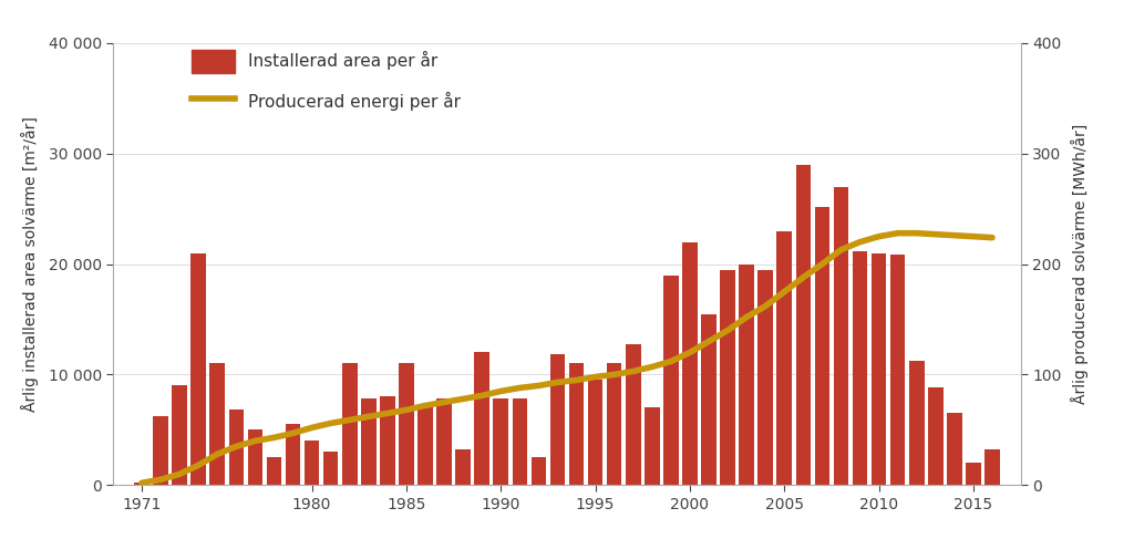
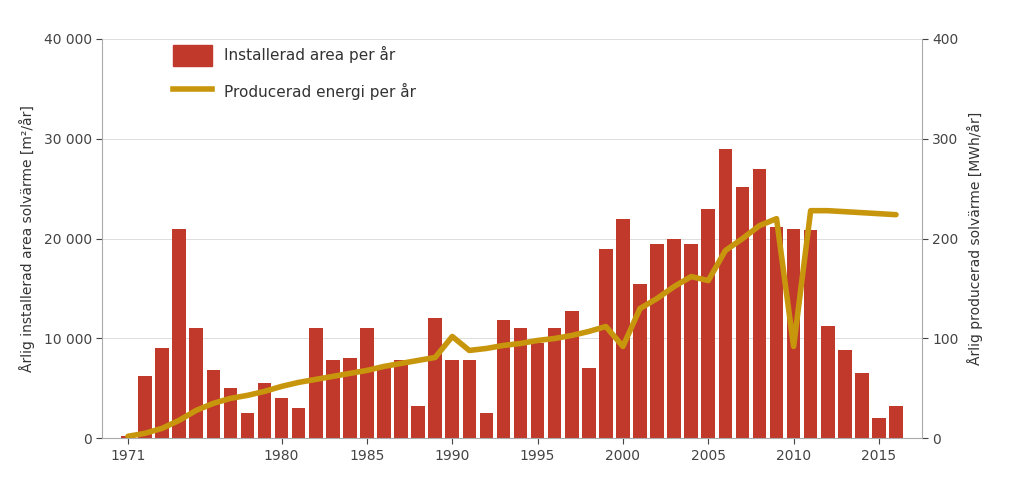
Producerad energi per år/1990: 85 -> 102
Producerad energi per år/2000: 120 -> 92
Producerad energi per år/2005: 175 -> 158
Producerad energi per år/2010: 225 -> 92
